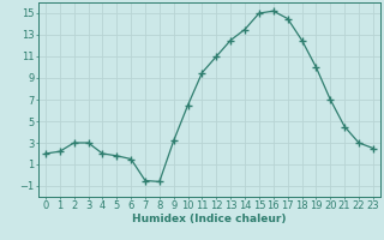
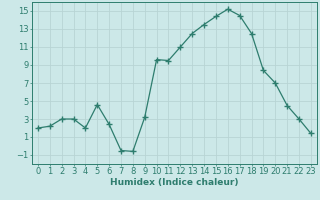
5: 1.8 -> 4.6
6: 1.5 -> 2.4
10: 6.5 -> 9.6
15: 15.0 -> 14.4
19: 10.0 -> 8.4
23: 2.5 -> 1.4
